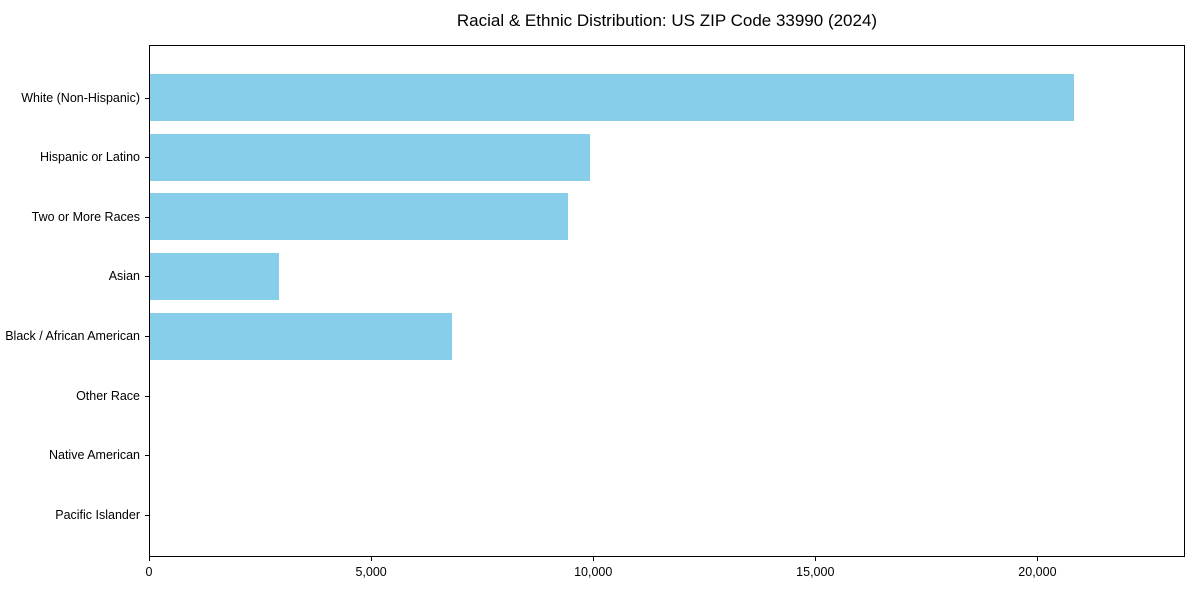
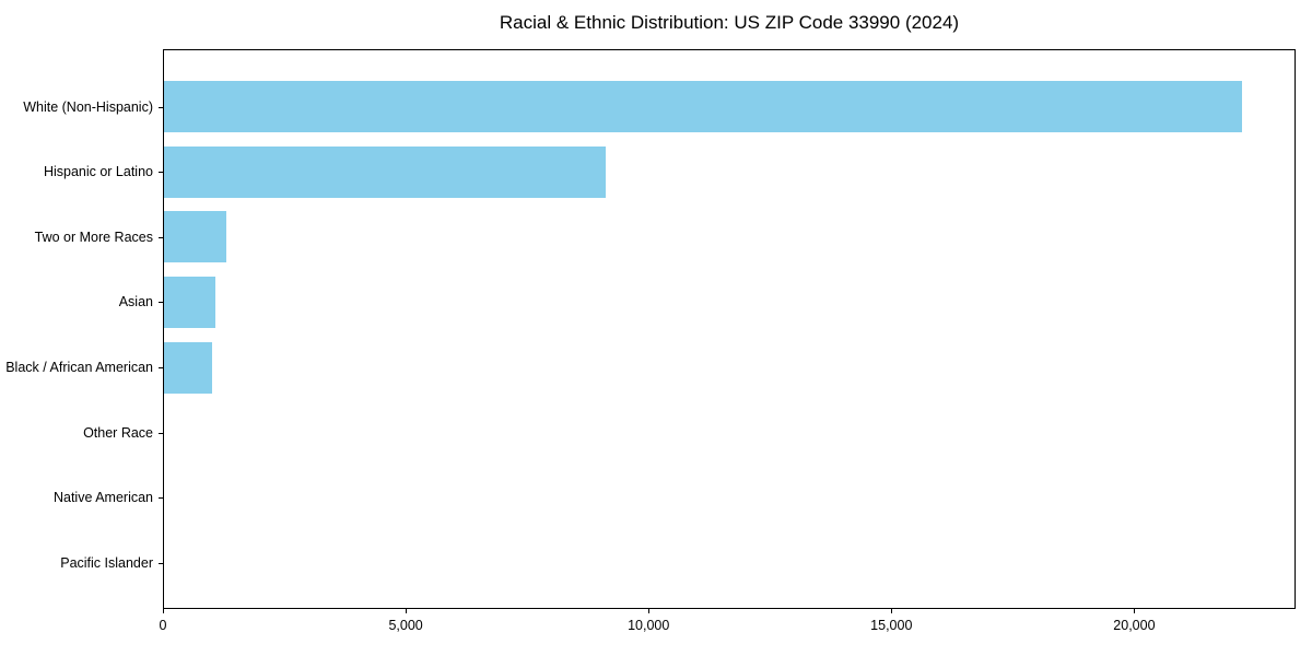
White (Non-Hispanic): 20800 -> 22200
Hispanic or Latino: 9900 -> 9100
Two or More Races: 9400 -> 1300
Asian: 2900 -> 1100
Black / African American: 6800 -> 1000
